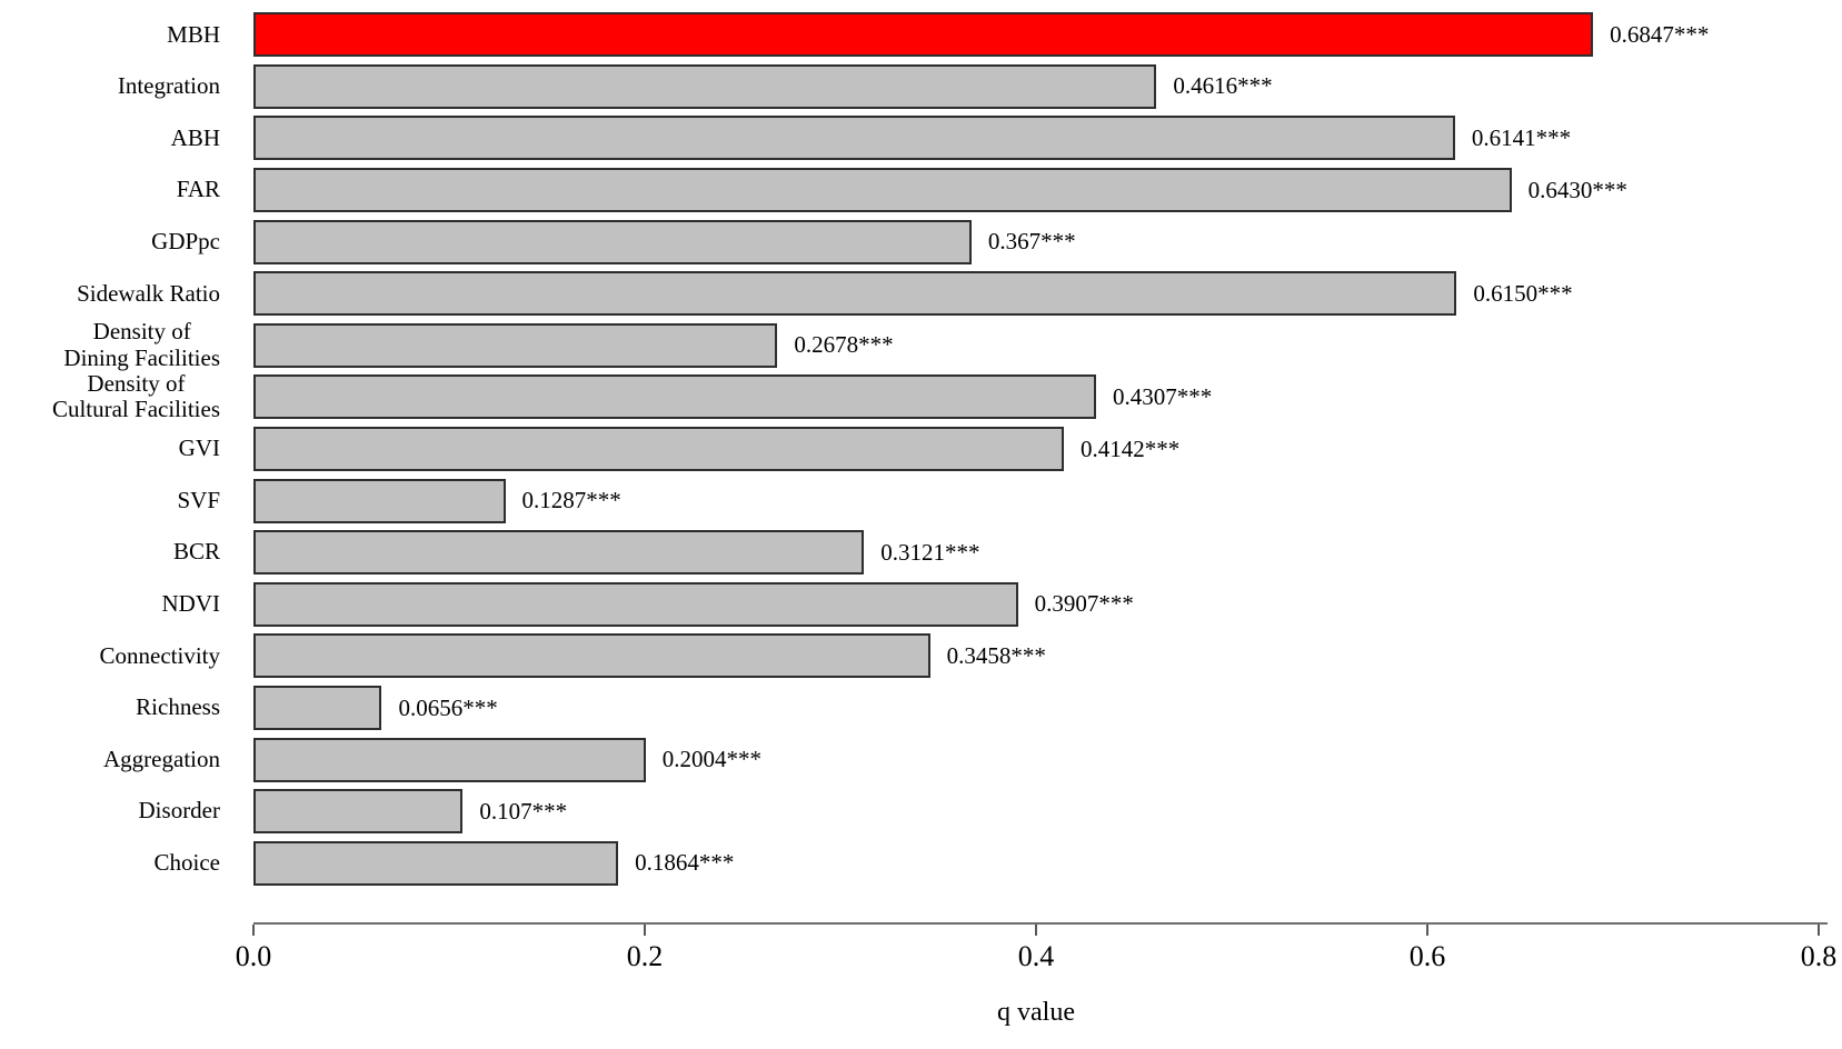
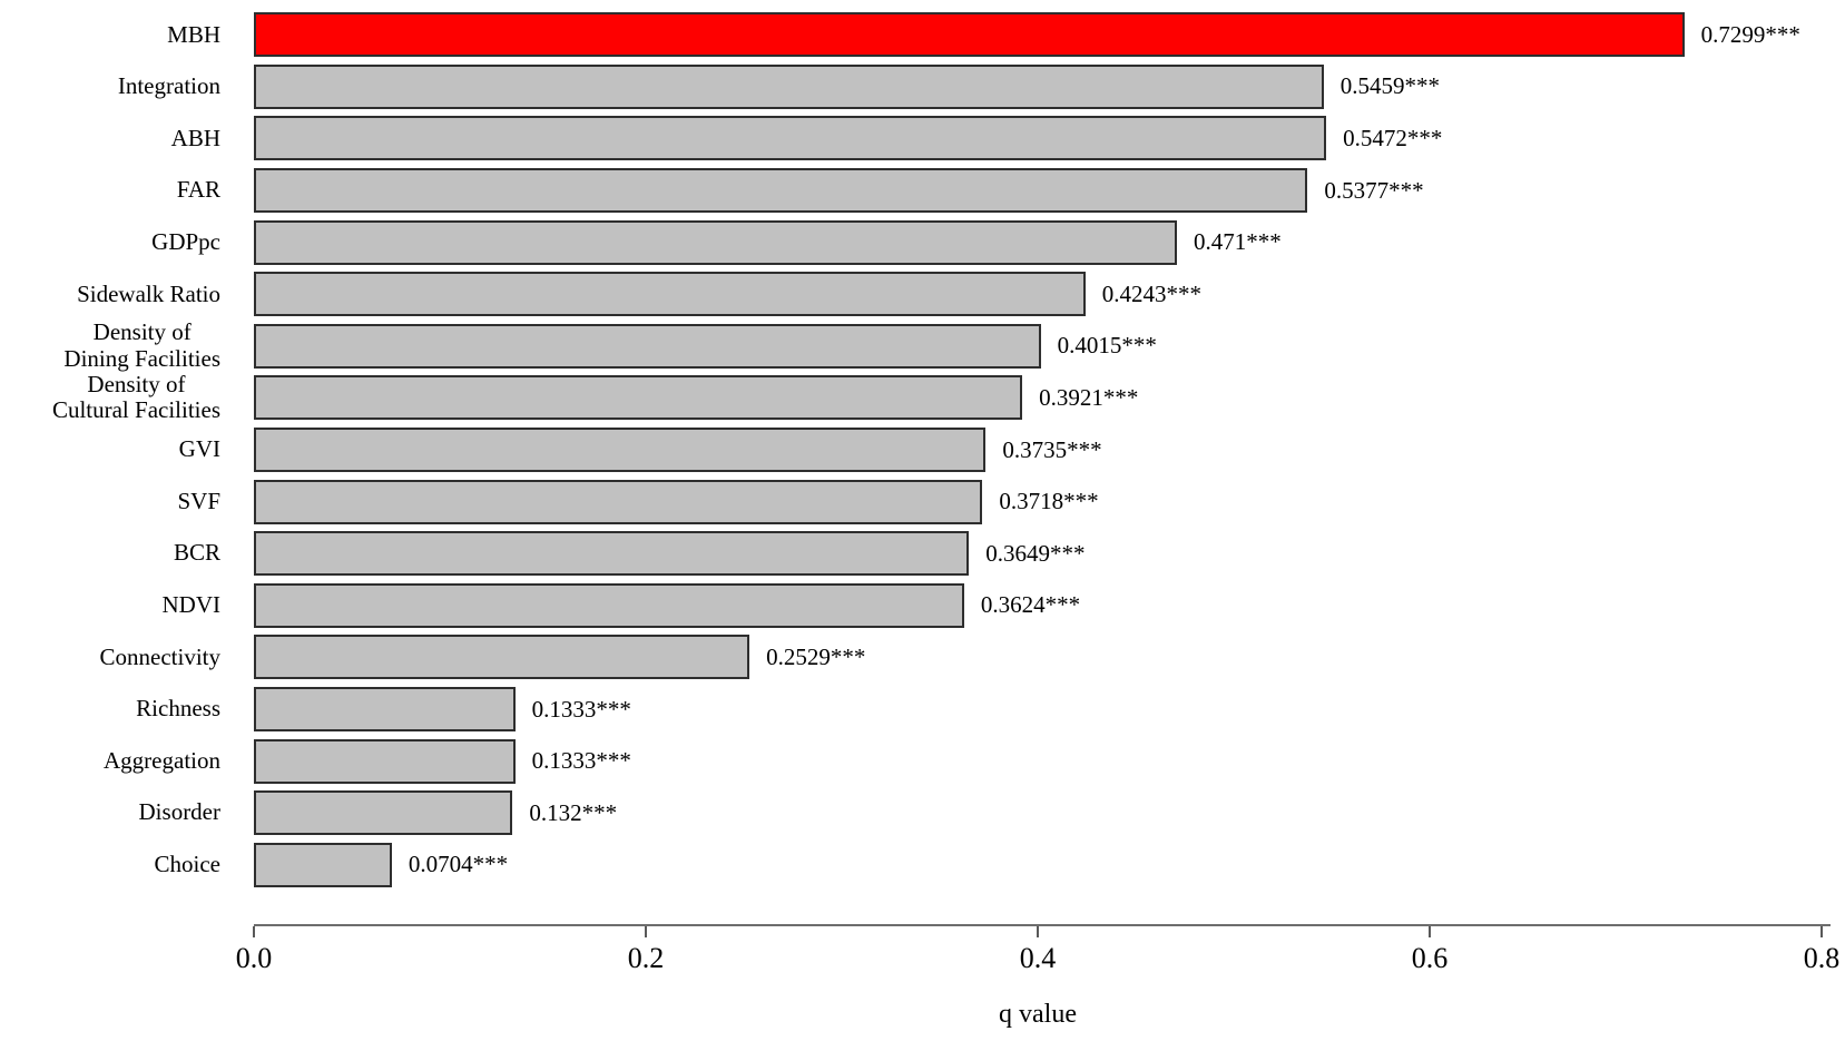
MBH: 0.6847 -> 0.7299
Integration: 0.4616 -> 0.5459
ABH: 0.6141 -> 0.5472
FAR: 0.6430 -> 0.5377
GDPpc: 0.367 -> 0.471
Sidewalk Ratio: 0.6150 -> 0.4243
Density of Dining Facilities: 0.2678 -> 0.4015
Density of Cultural Facilities: 0.4307 -> 0.3921
GVI: 0.4142 -> 0.3735
SVF: 0.1287 -> 0.3718
BCR: 0.3121 -> 0.3649
NDVI: 0.3907 -> 0.3624
Connectivity: 0.3458 -> 0.2529
Richness: 0.0656 -> 0.1333
Aggregation: 0.2004 -> 0.1333
Disorder: 0.107 -> 0.132
Choice: 0.1864 -> 0.0704
